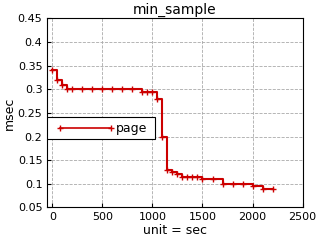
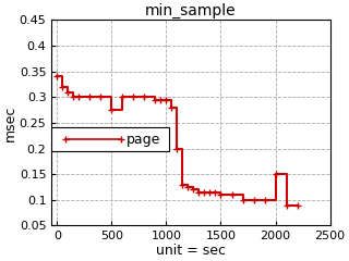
500: 0.300 -> 0.275
2000: 0.095 -> 0.150
